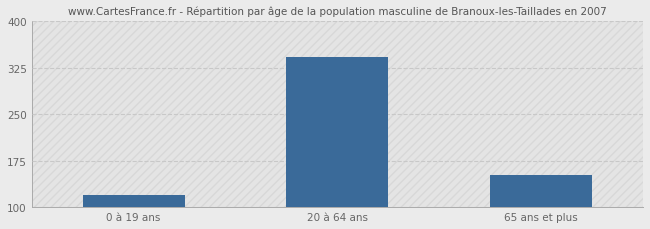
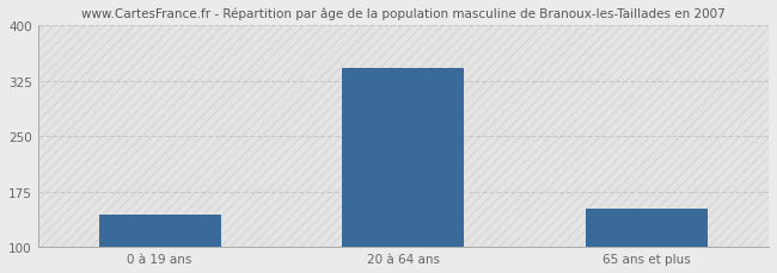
0 à 19 ans: 120 -> 144
